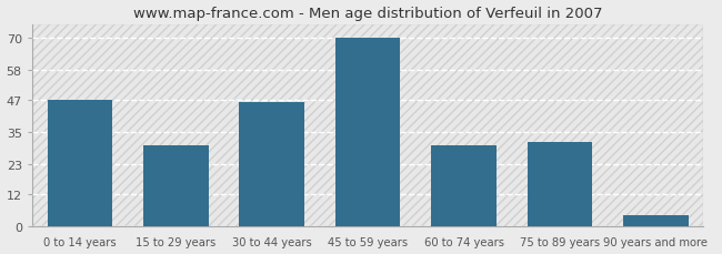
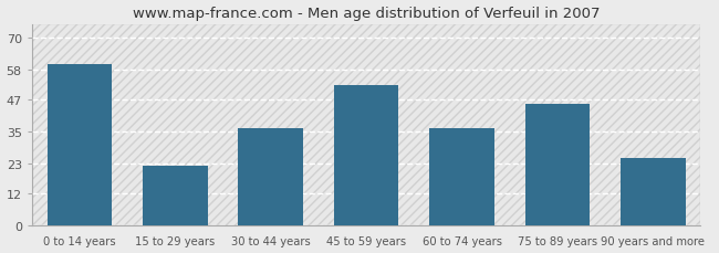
0 to 14 years: 47 -> 60
15 to 29 years: 30 -> 22
30 to 44 years: 46 -> 36
45 to 59 years: 70 -> 52
60 to 74 years: 30 -> 36
75 to 89 years: 31 -> 45
90 years and more: 4 -> 25
